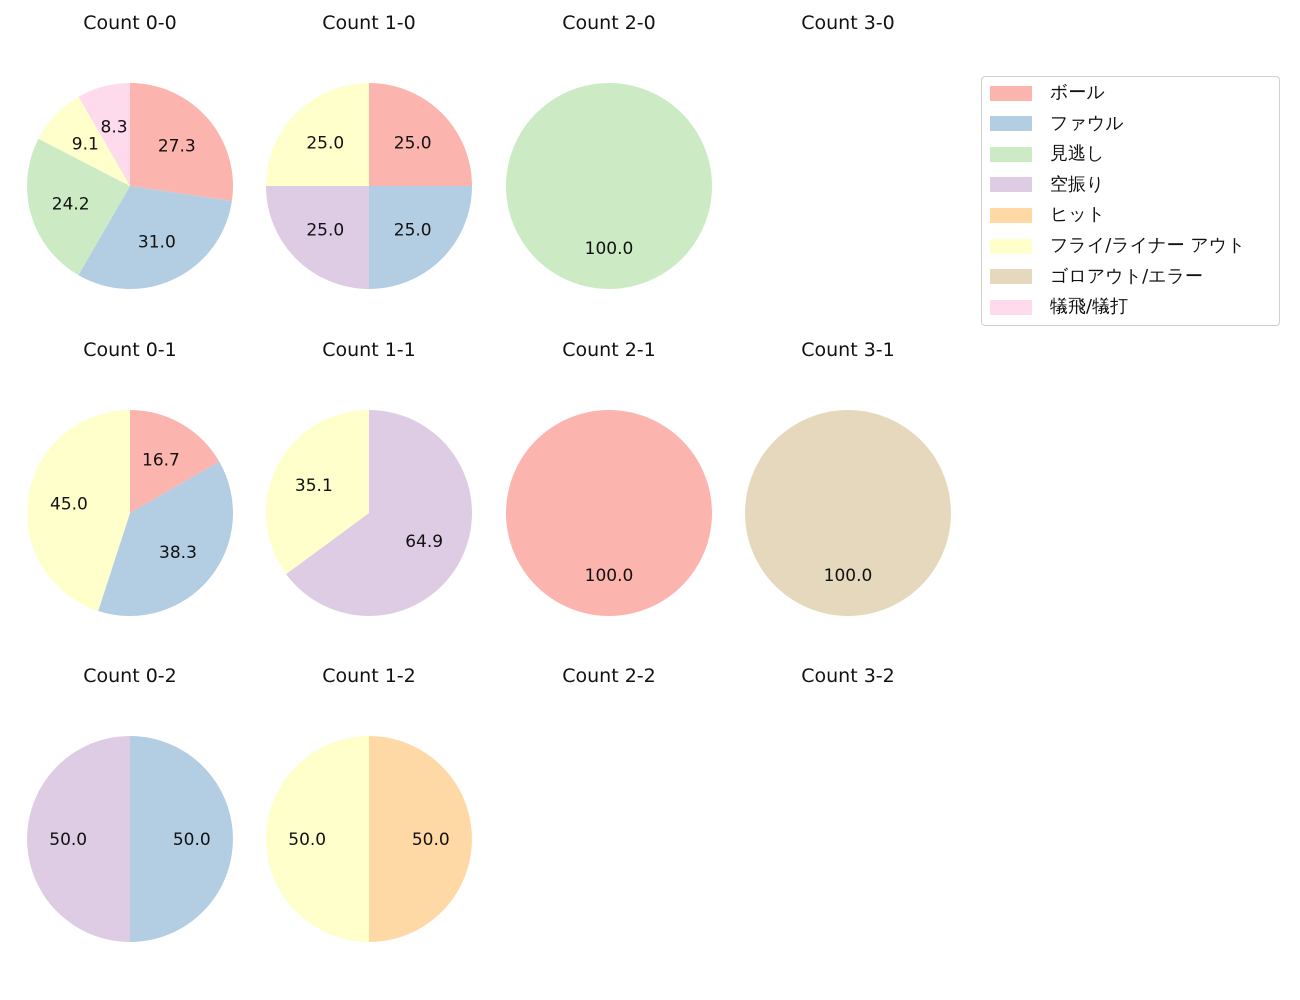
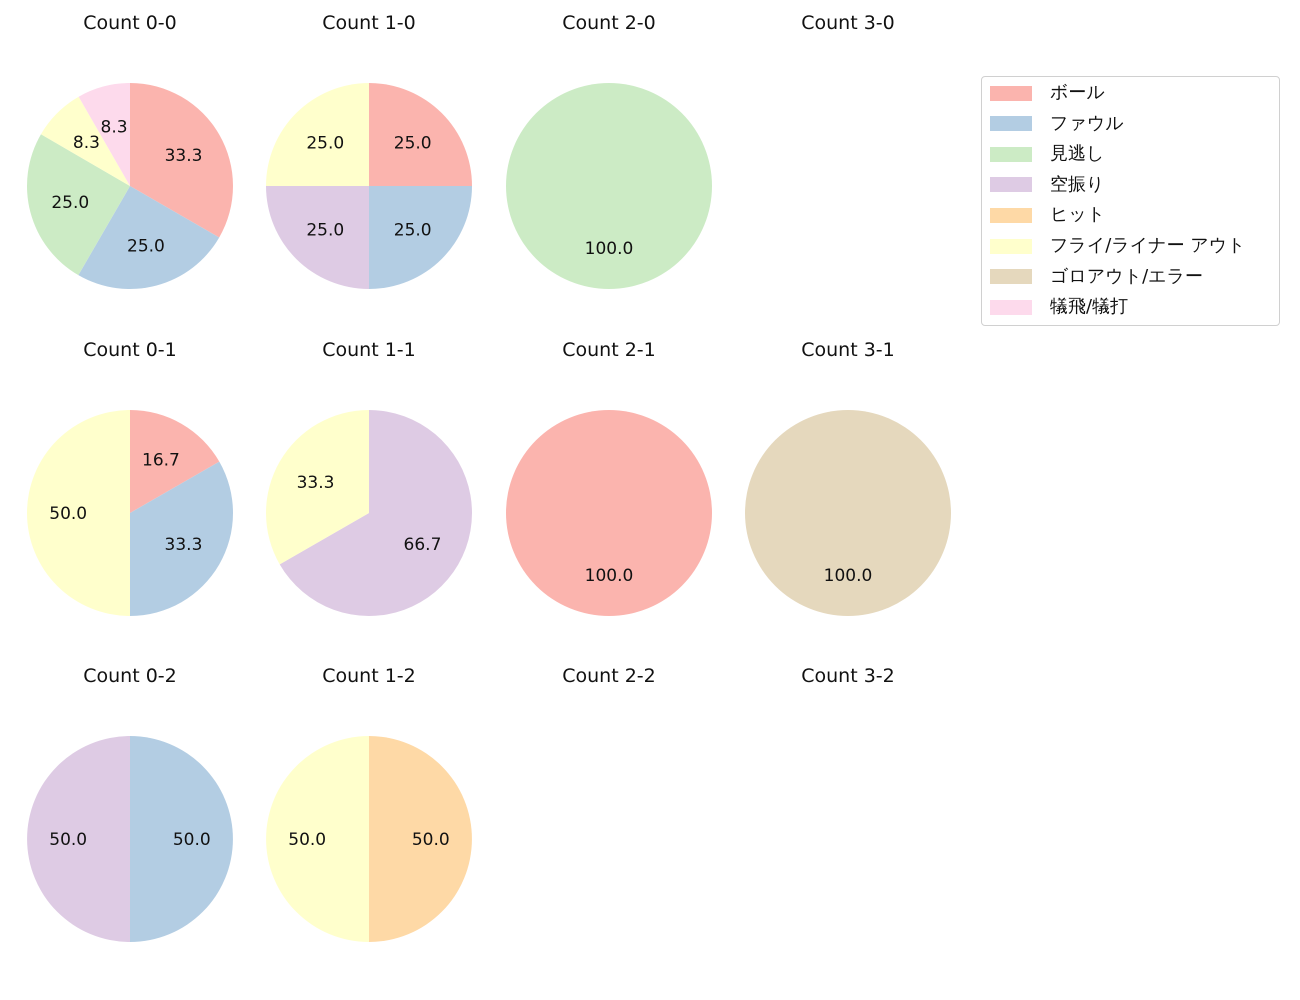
Count 0-0/ボール: 27.3 -> 33.3
Count 0-0/ファウル: 31.0 -> 25.0
Count 0-0/見逃し: 24.2 -> 25.0
Count 0-0/フライ/ライナー アウト: 9.1 -> 8.3
Count 0-1/ファウル: 38.3 -> 33.3
Count 0-1/フライ/ライナー アウト: 45.0 -> 50.0
Count 1-1/空振り: 64.9 -> 66.7
Count 1-1/フライ/ライナー アウト: 35.1 -> 33.3
